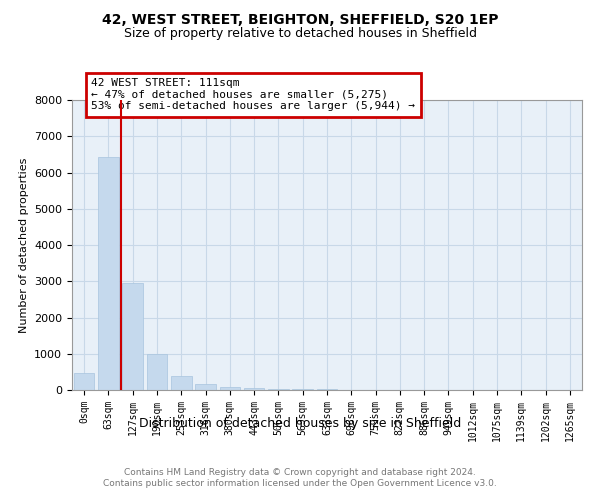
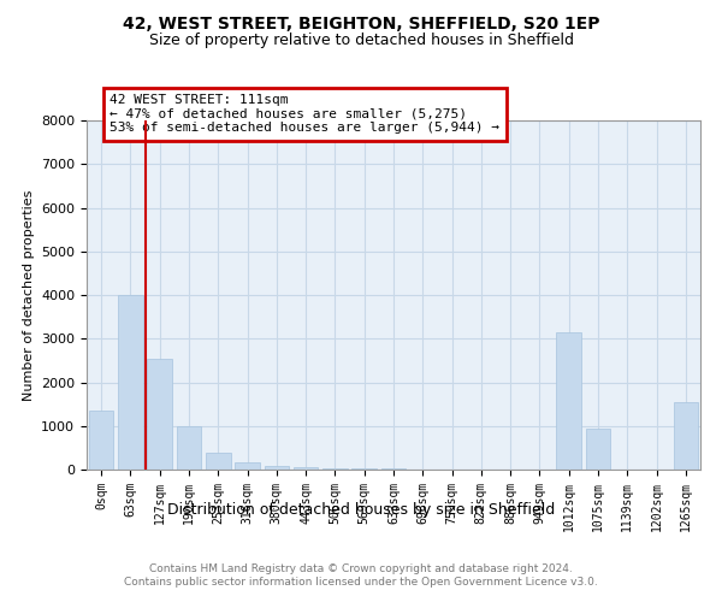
0sqm: 460 -> 1350
63sqm: 6430 -> 4000
127sqm: 2950 -> 2550
1012sqm: 0 -> 3150
1075sqm: 0 -> 950
1265sqm: 0 -> 1550
